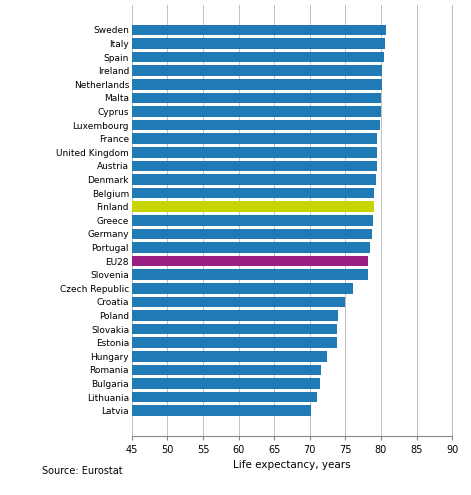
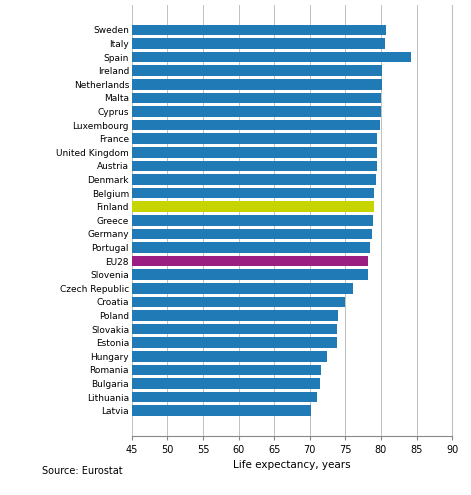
Spain: 80.4 -> 84.2
